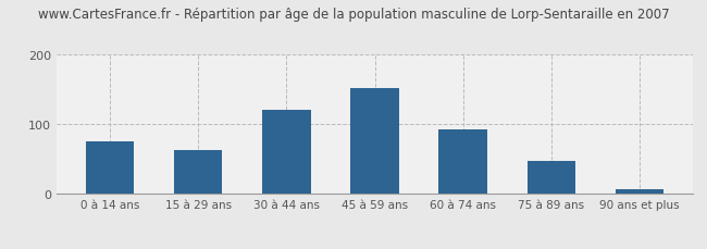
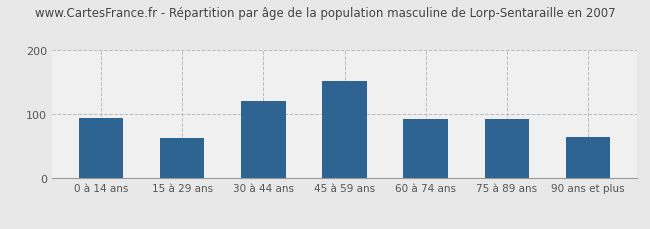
0 à 14 ans: 75 -> 94
75 à 89 ans: 47 -> 92
90 ans et plus: 7 -> 64
